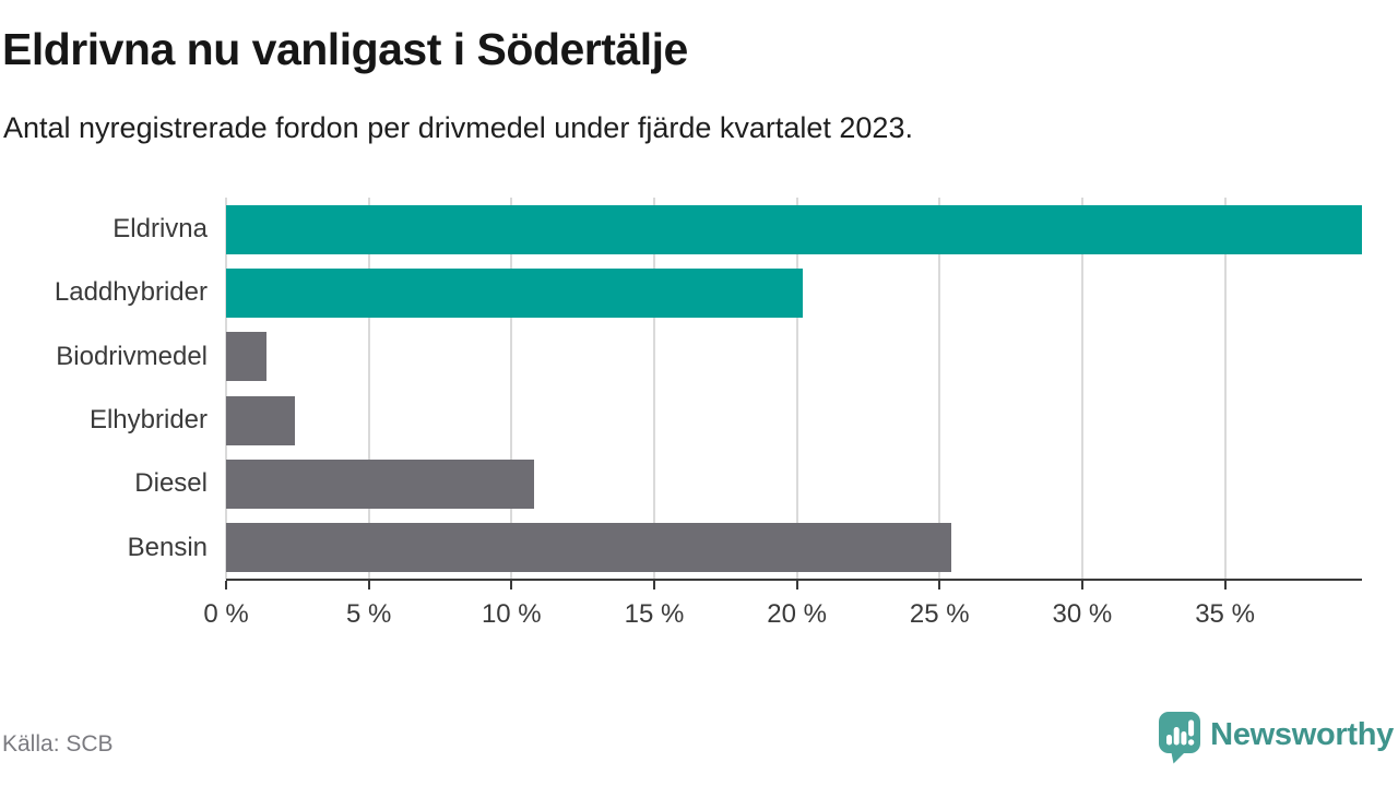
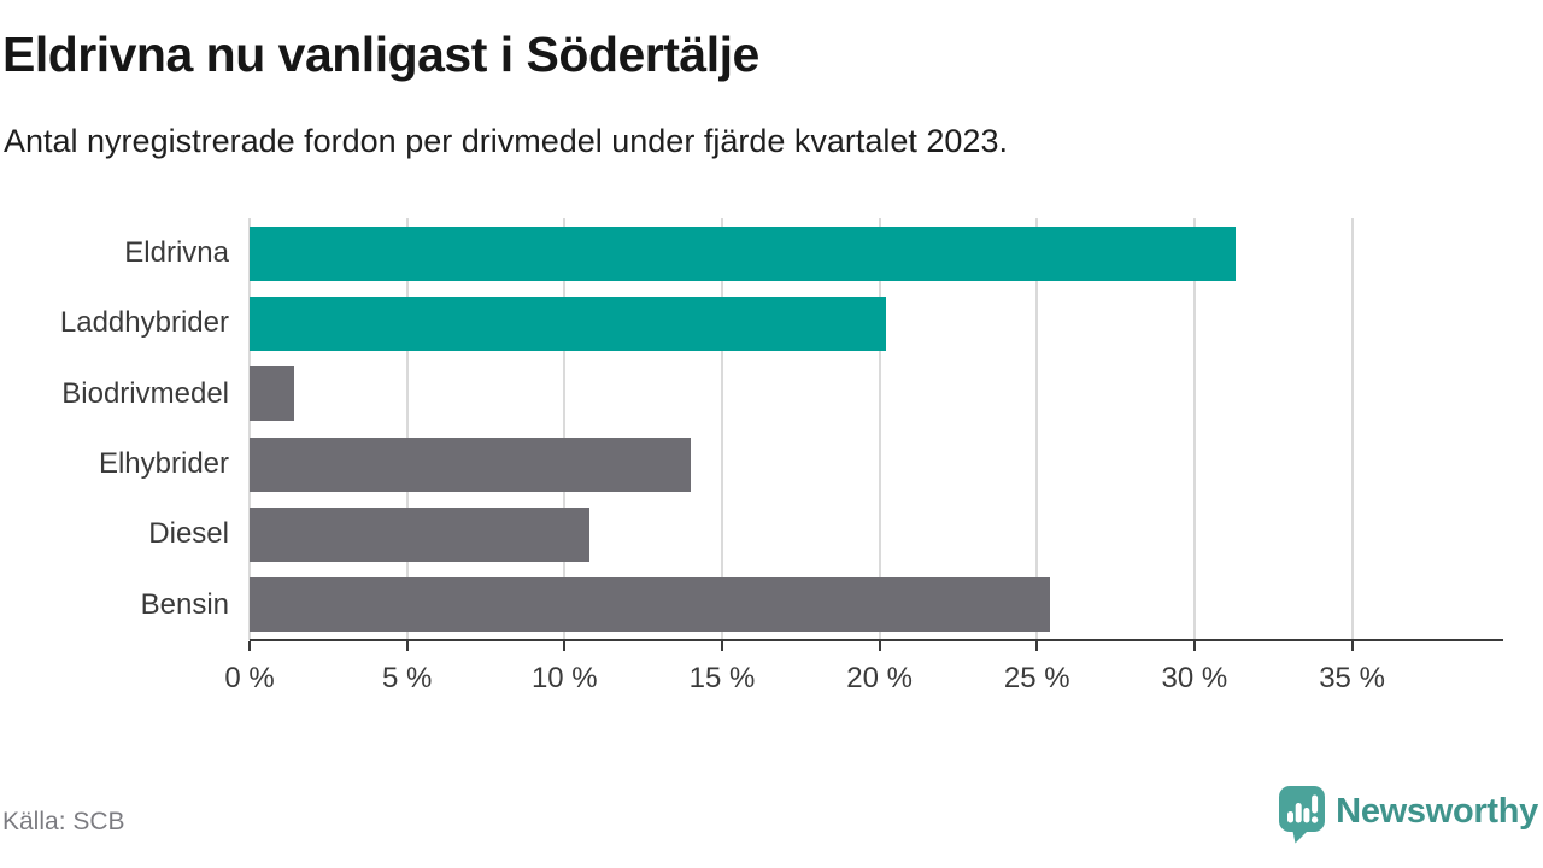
Eldrivna: 39.8% -> 31.3%
Elhybrider: 2.4% -> 14.0%
